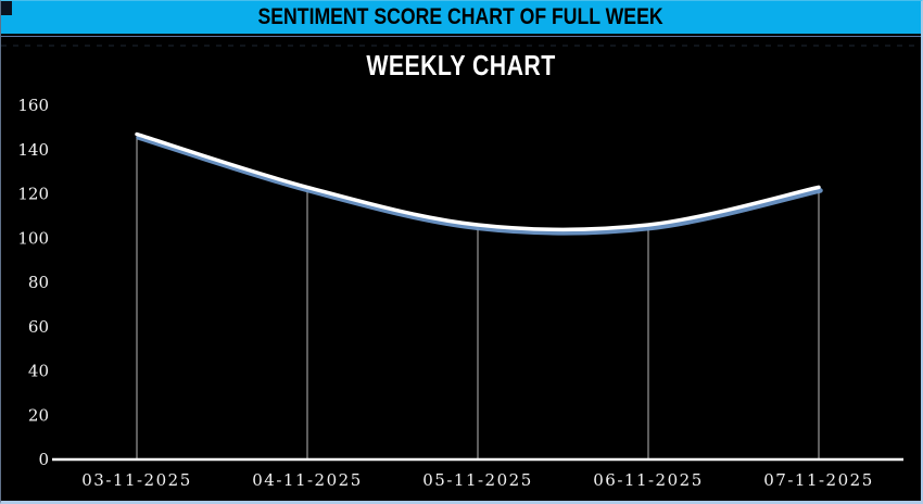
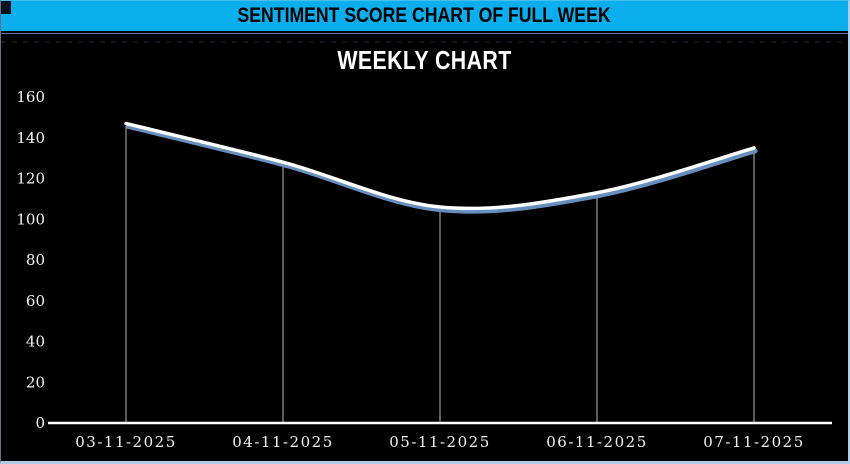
04-11-2025: 123 -> 128
06-11-2025: 106 -> 113
07-11-2025: 123 -> 135
